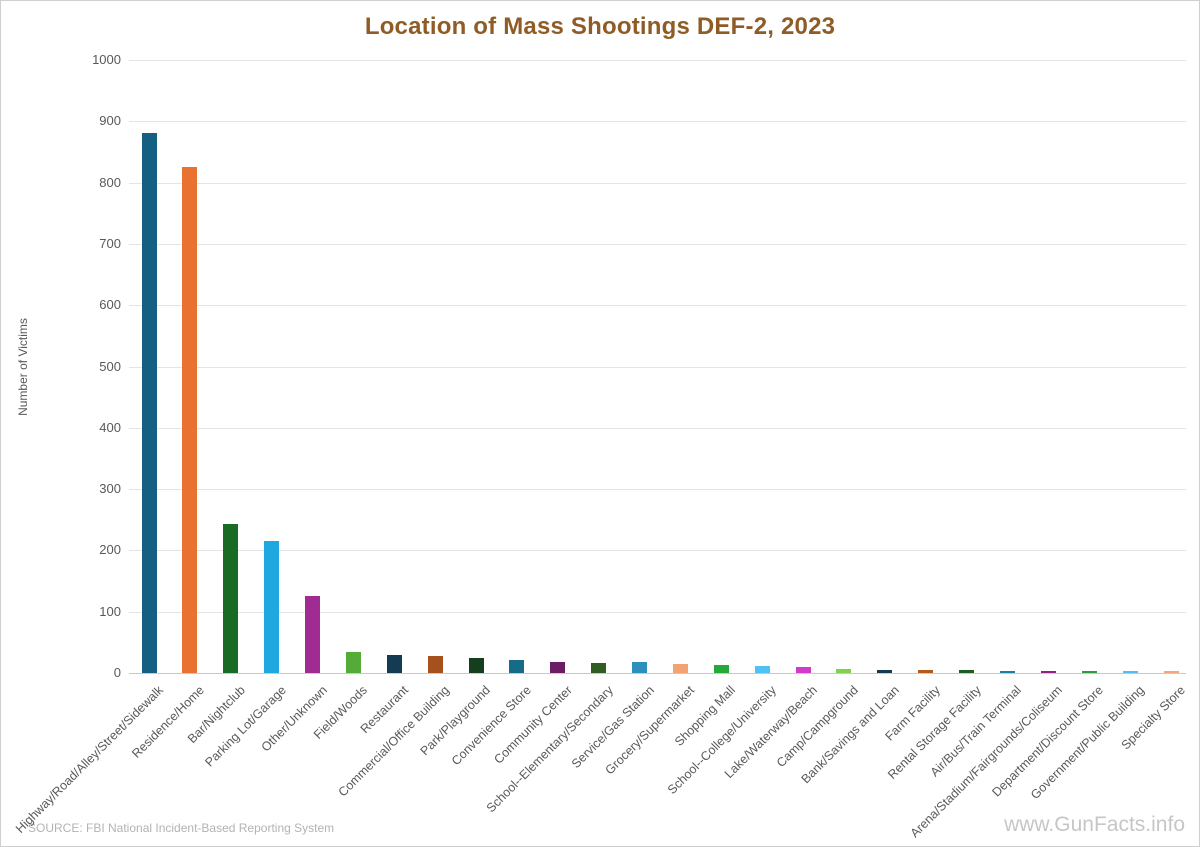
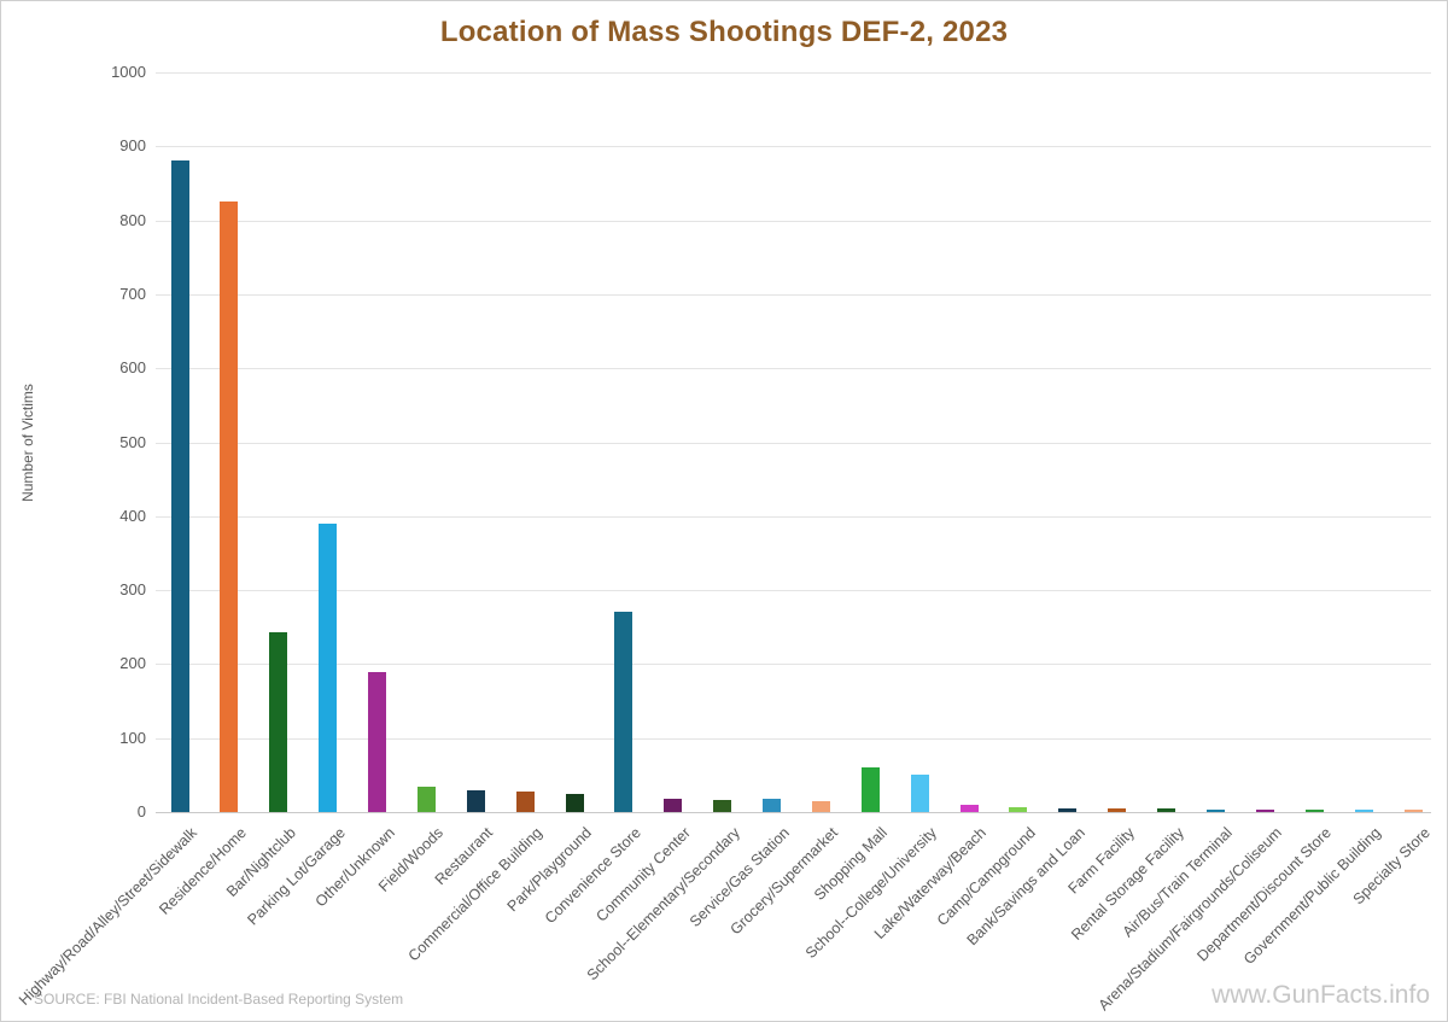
Parking Lot/Garage: 220 -> 390
Other/Unknown: 130 -> 190
Convenience Store: 20 -> 270
Shopping Mall: 10 -> 60
School--College/University: 10 -> 50
